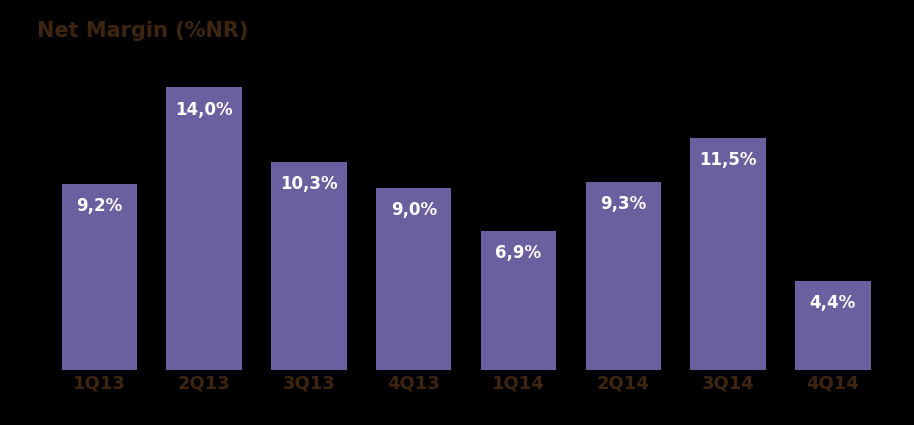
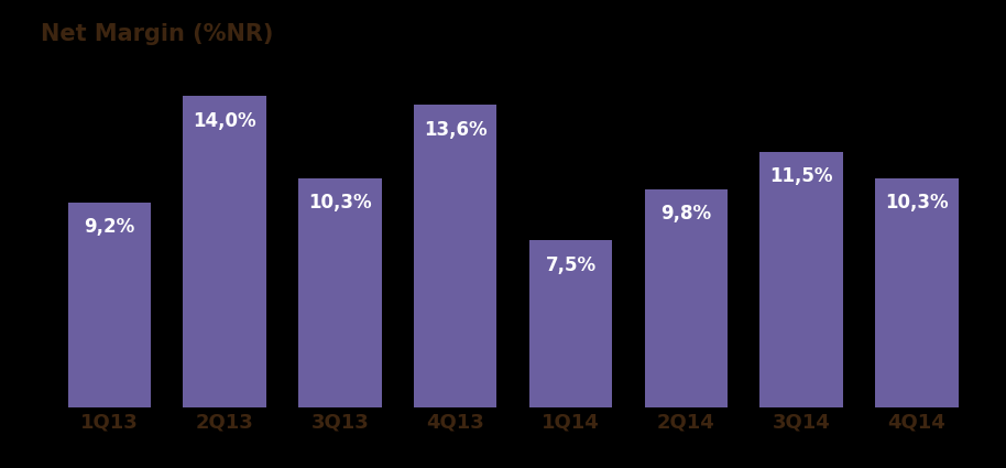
4Q13: 9,0% -> 13,6%
1Q14: 6,9% -> 7,5%
2Q14: 9,3% -> 9,8%
4Q14: 4,4% -> 10,3%
